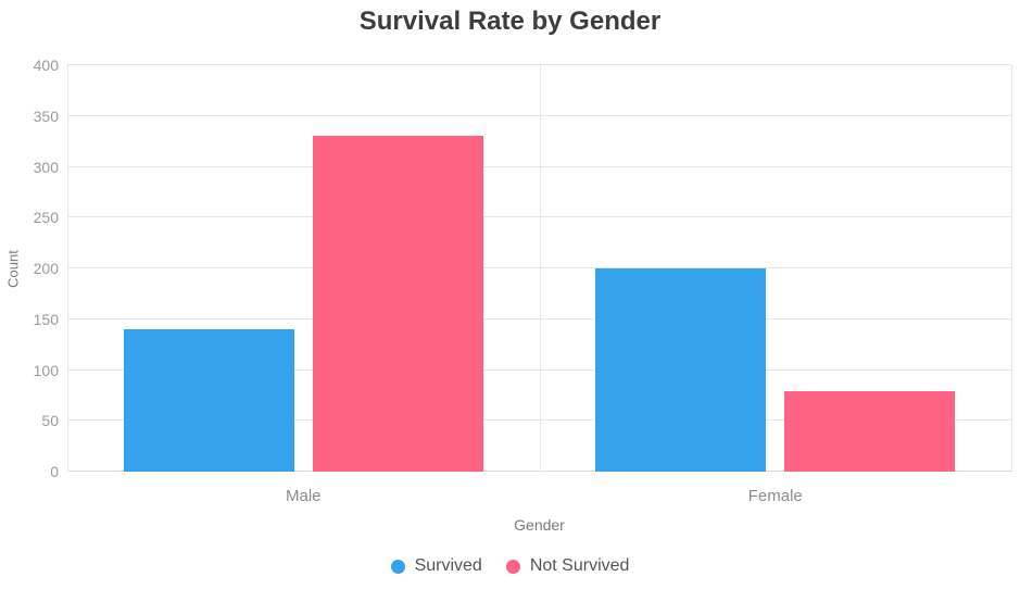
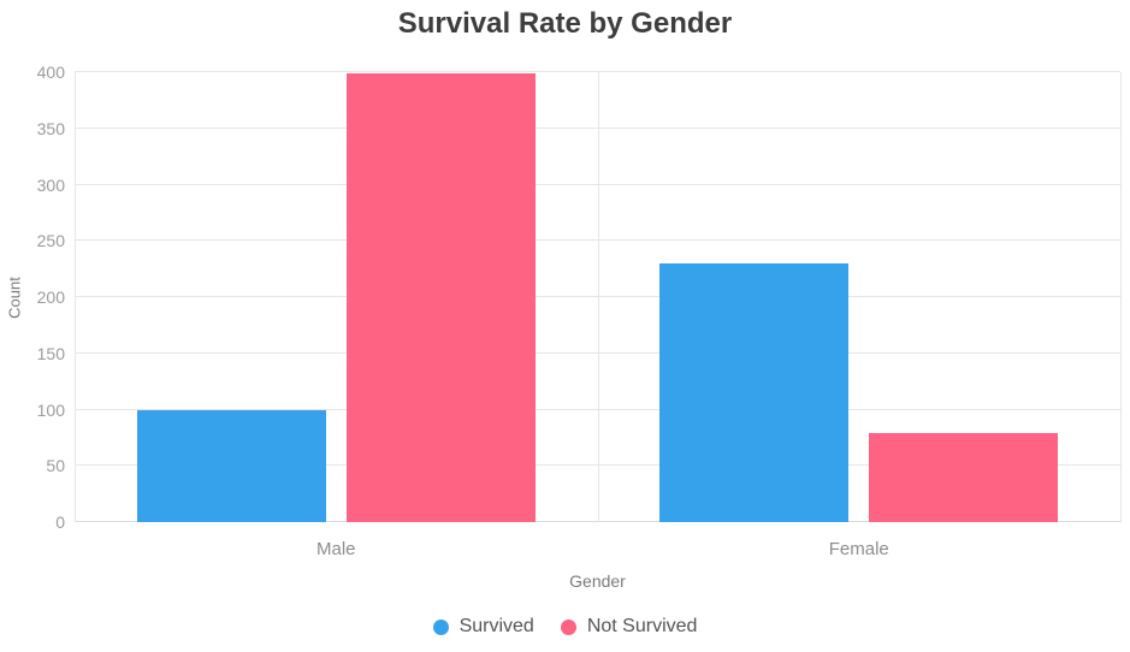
Survived/Male: 140 -> 100
Not Survived/Male: 330 -> 400
Survived/Female: 200 -> 230
